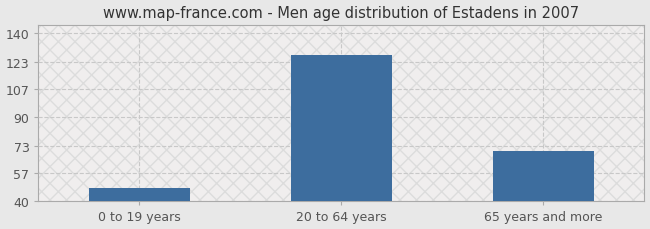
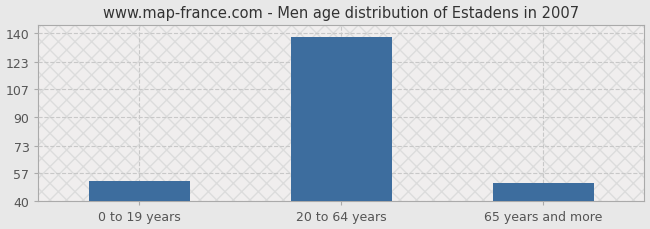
0 to 19 years: 48 -> 52
20 to 64 years: 127 -> 138
65 years and more: 70 -> 51
